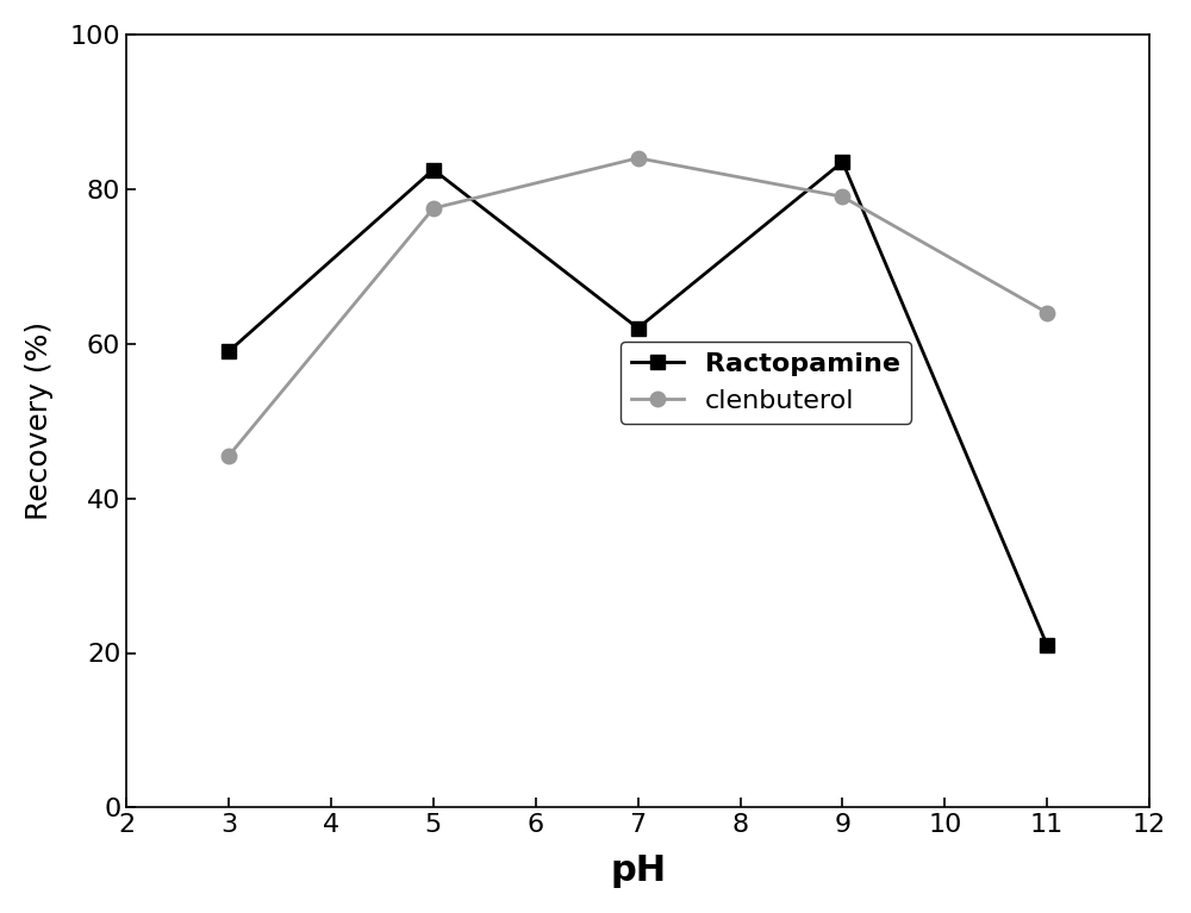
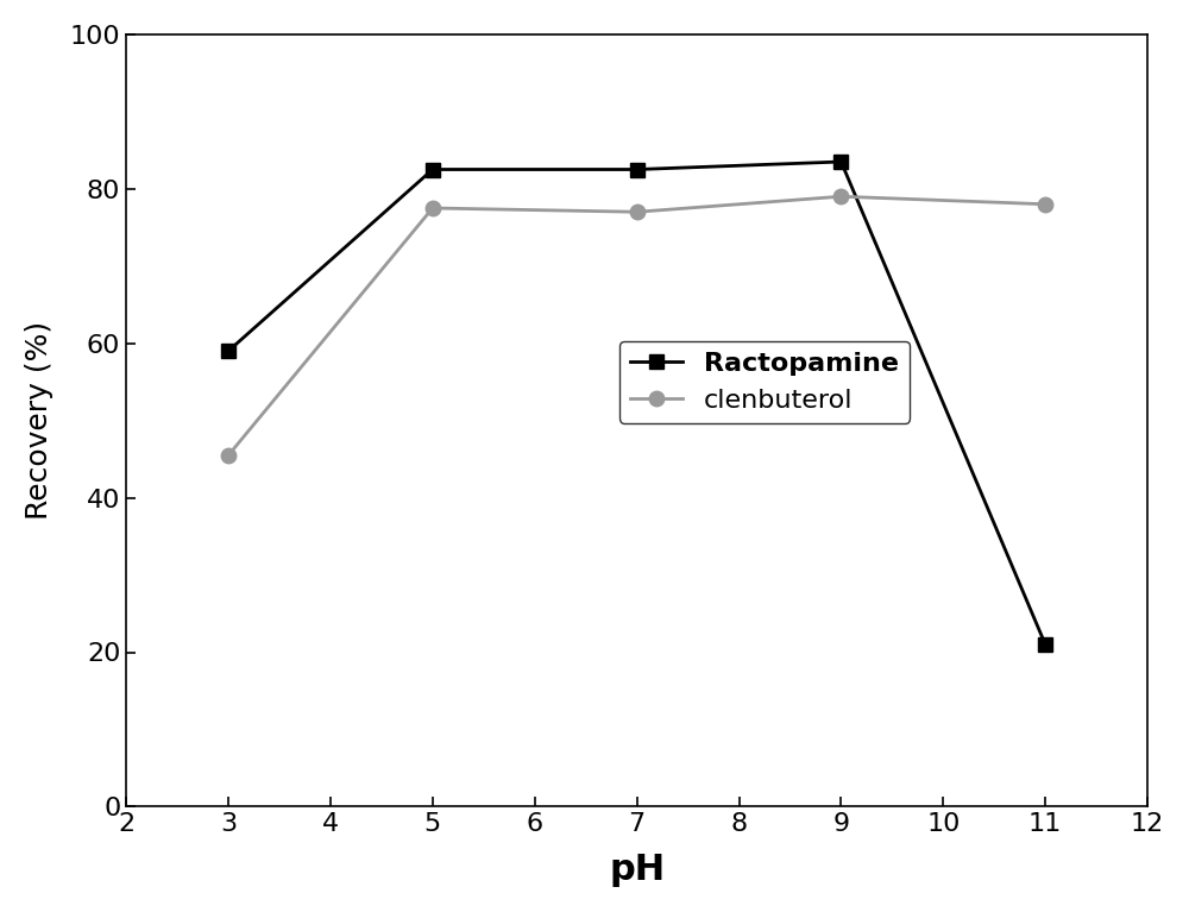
Ractopamine/7: 62.0 -> 82.5
clenbuterol/7: 84.0 -> 77.0
clenbuterol/11: 64.0 -> 78.0
